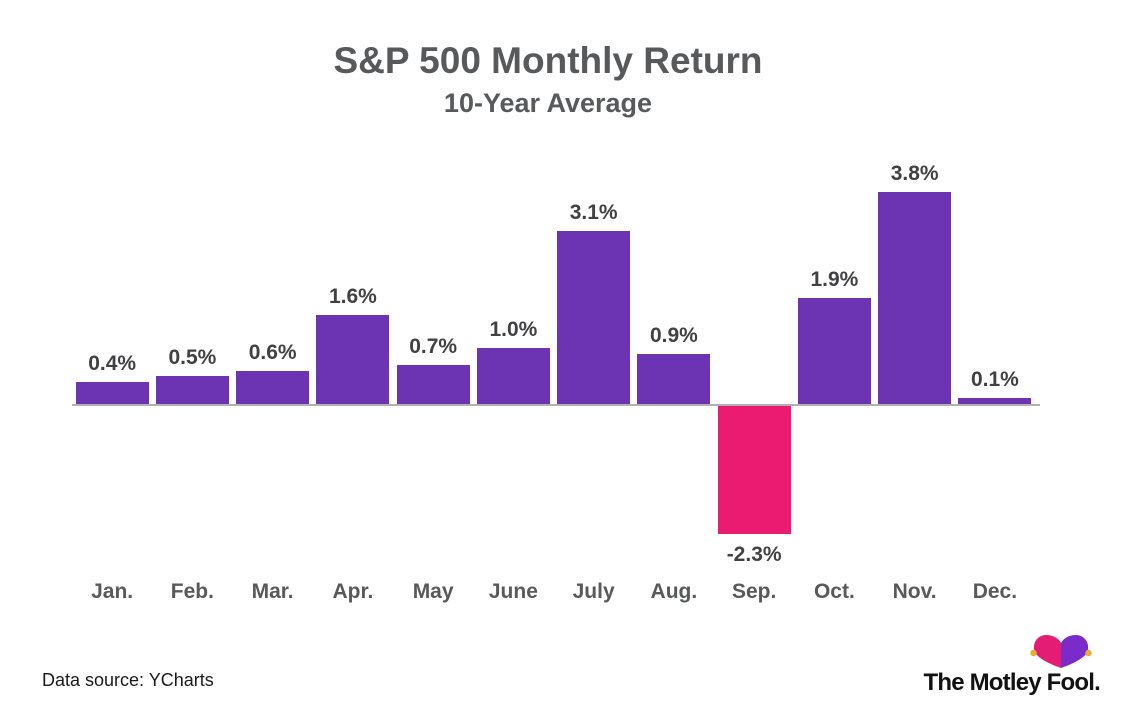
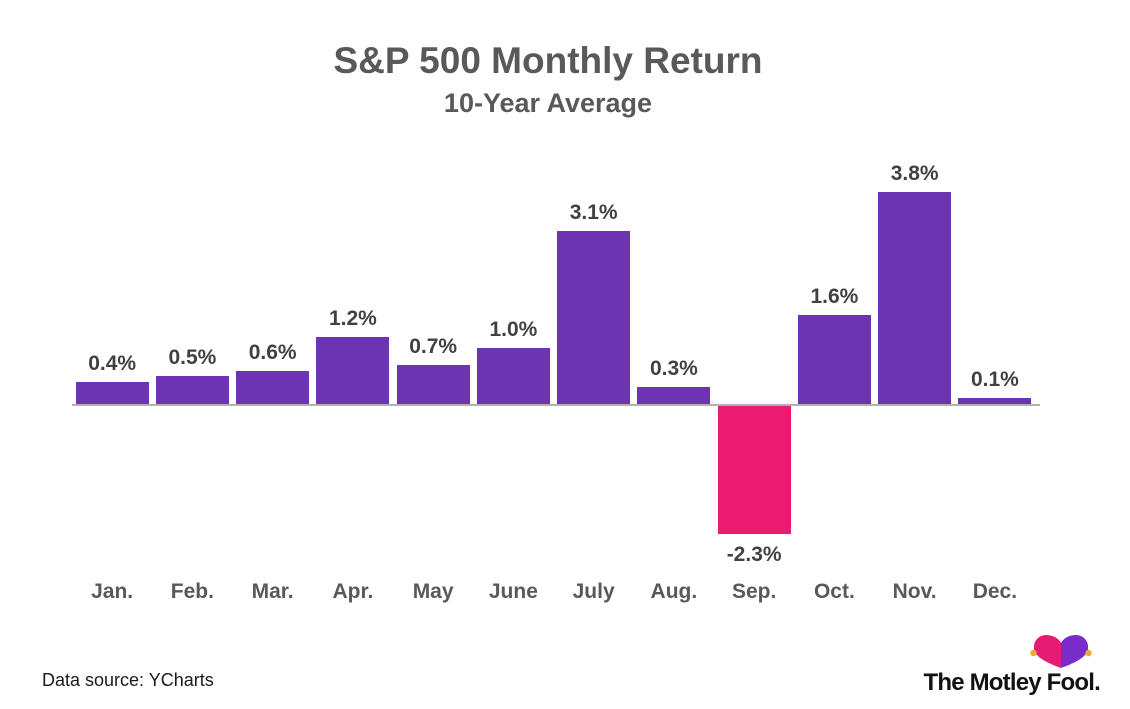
Apr.: 1.6% -> 1.2%
Aug.: 0.9% -> 0.3%
Oct.: 1.9% -> 1.6%
